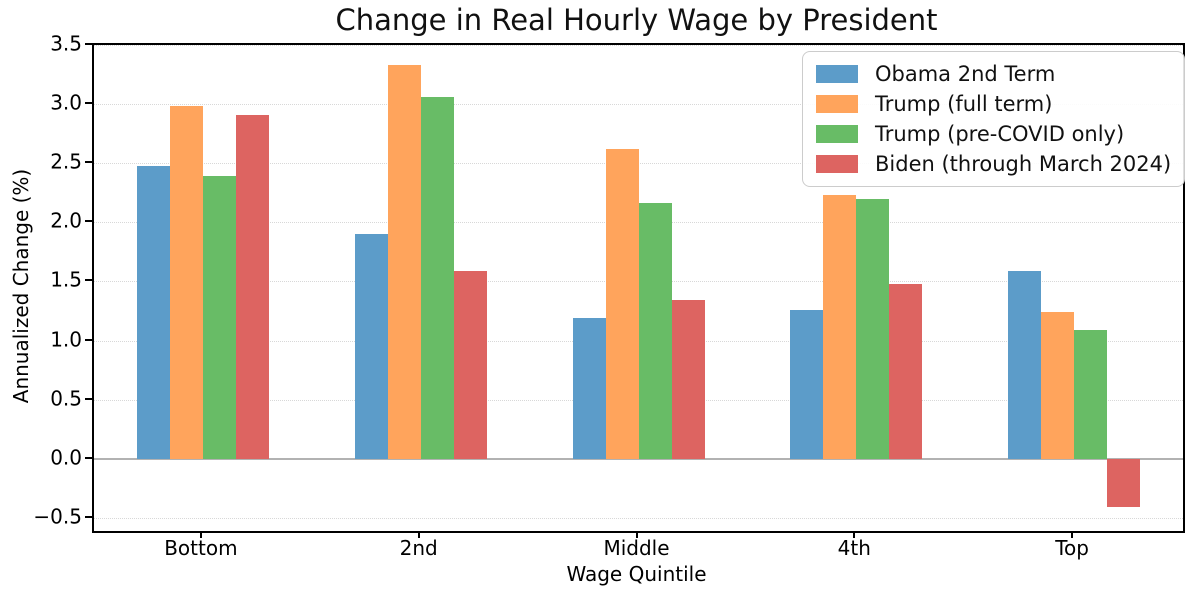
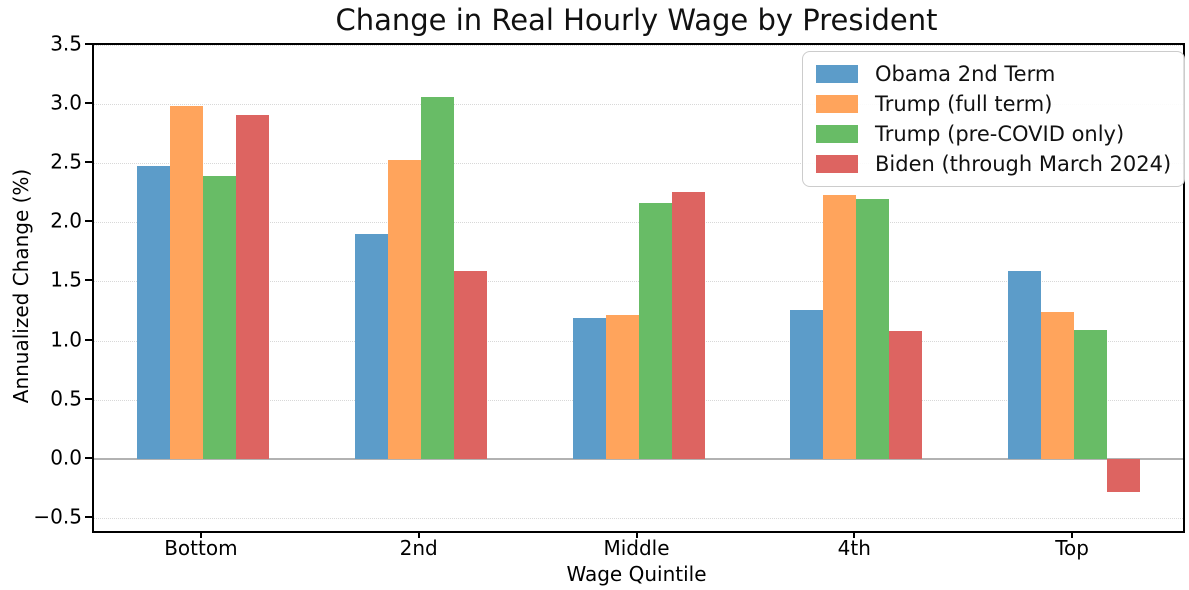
Trump (full term)/2nd: 3.33 -> 2.53
Trump (full term)/Middle: 2.62 -> 1.22
Biden (through March 2024)/Middle: 1.34 -> 2.26
Biden (through March 2024)/4th: 1.48 -> 1.08
Biden (through March 2024)/Top: -0.41 -> -0.28
